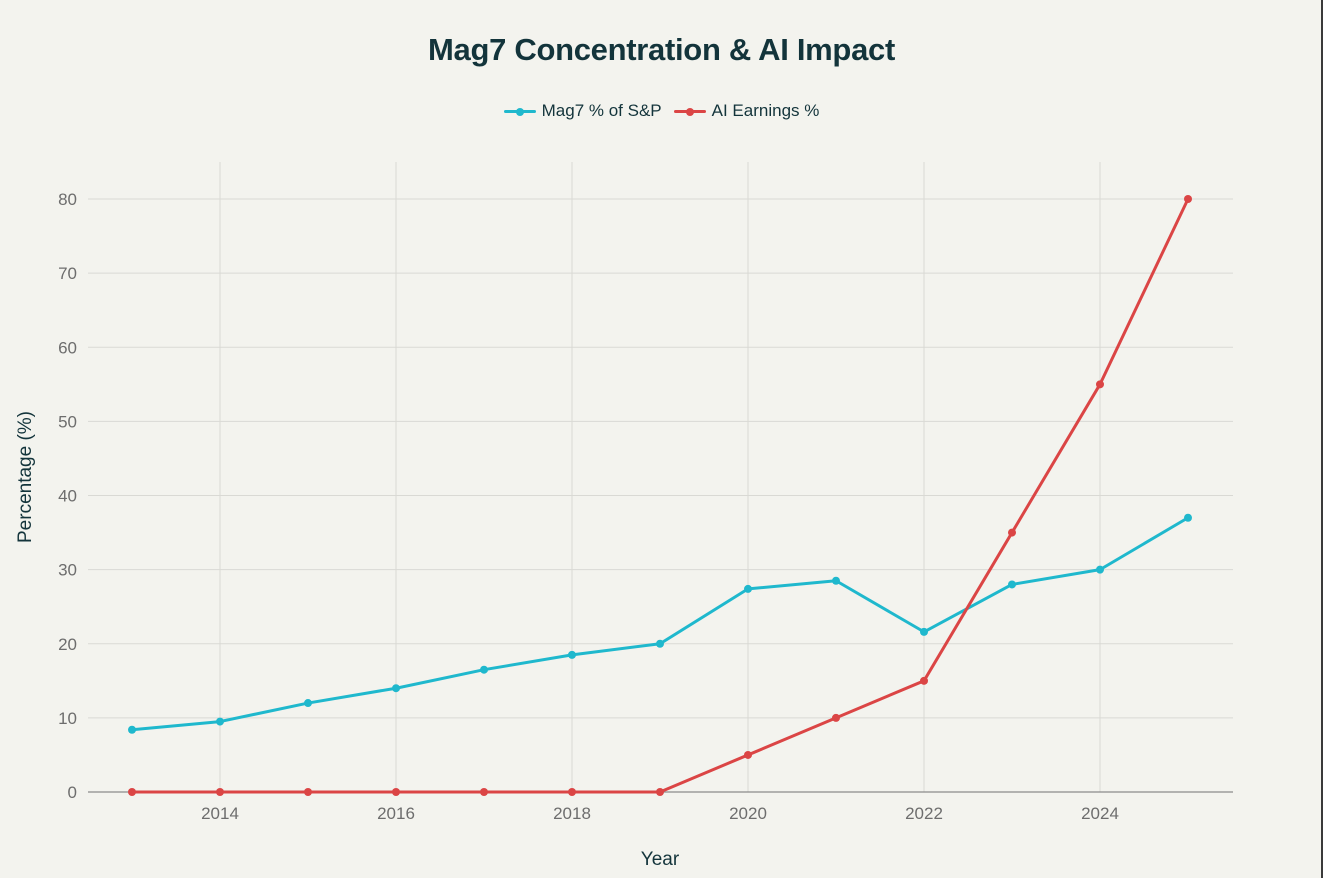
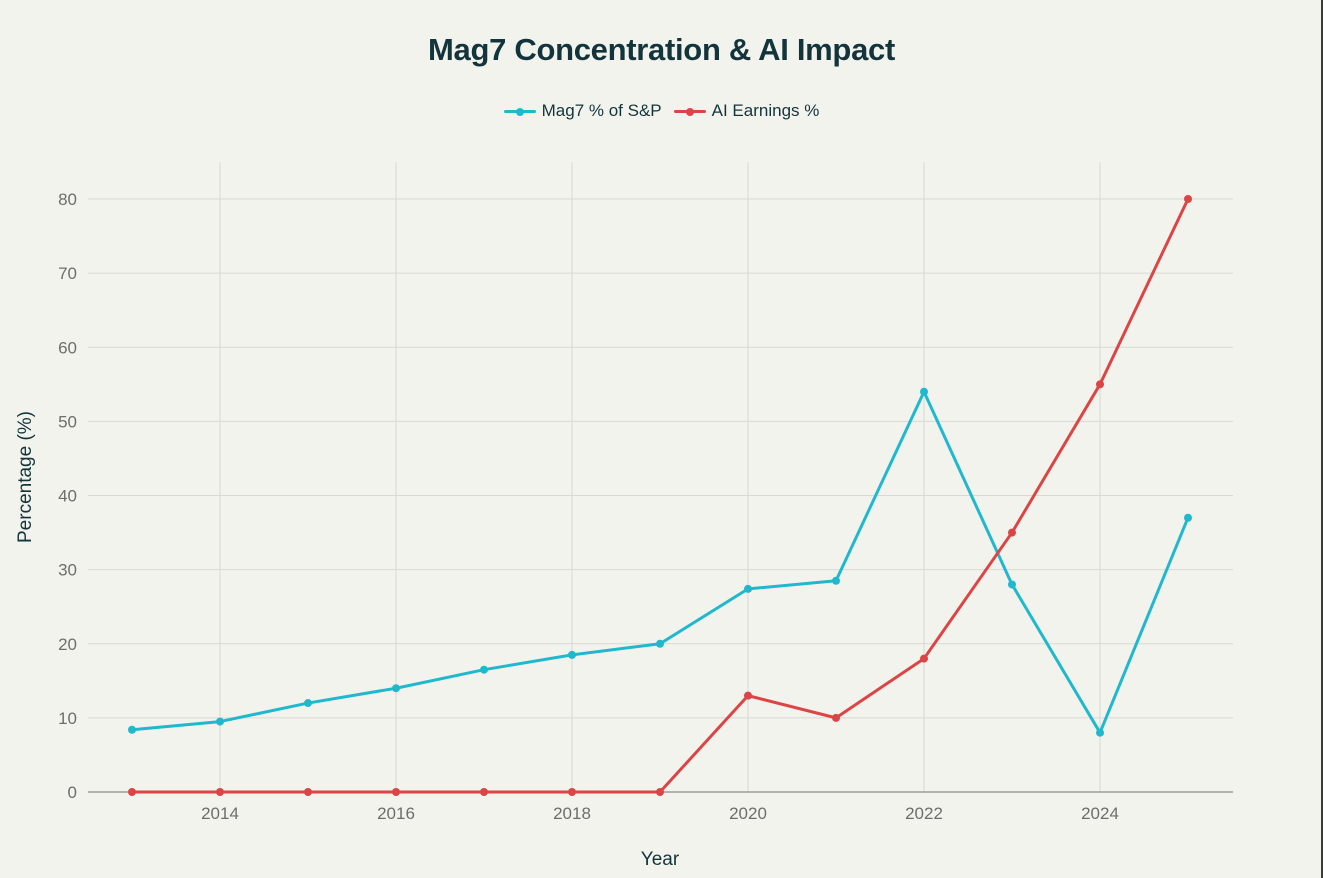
AI Earnings %/2020: 5 -> 13
Mag7 % of S&P/2022: 22 -> 54
AI Earnings %/2022: 15 -> 18
Mag7 % of S&P/2024: 30 -> 8
